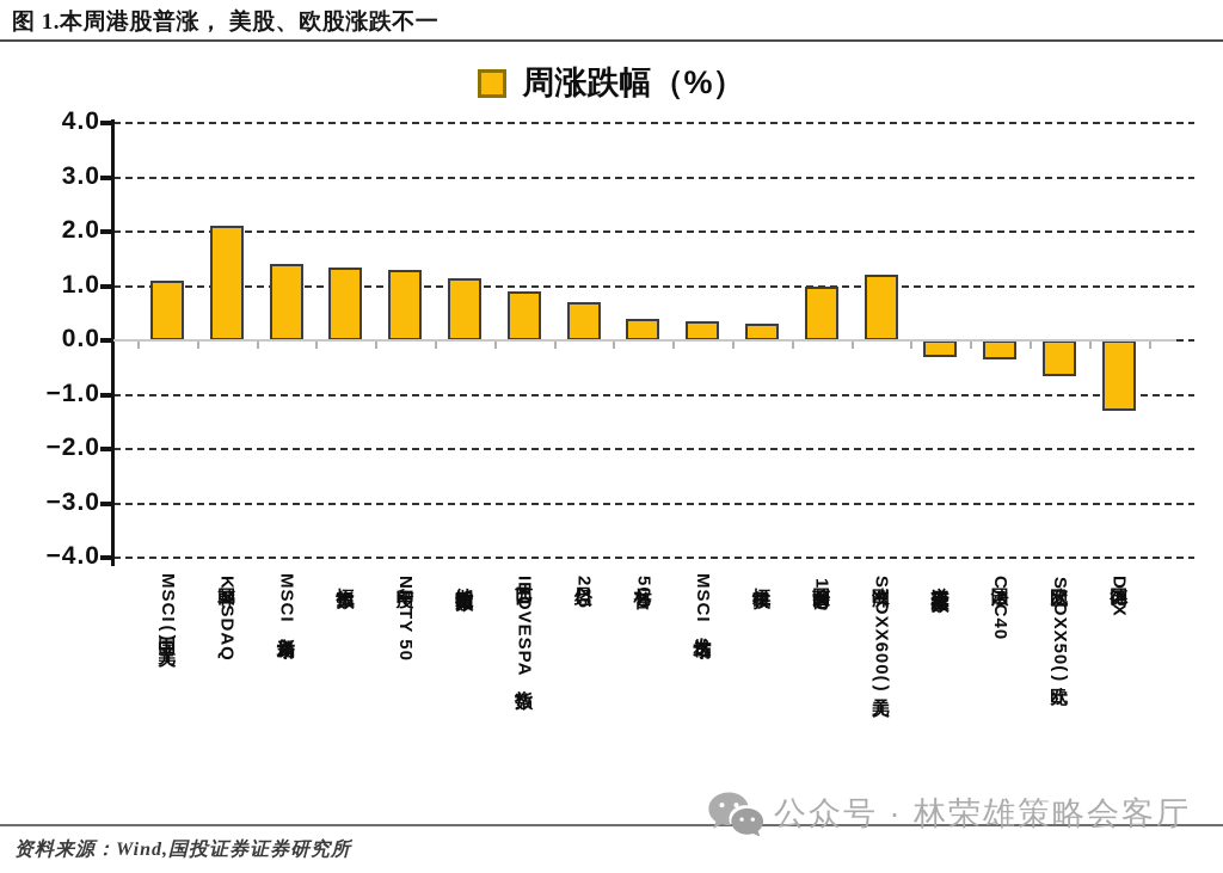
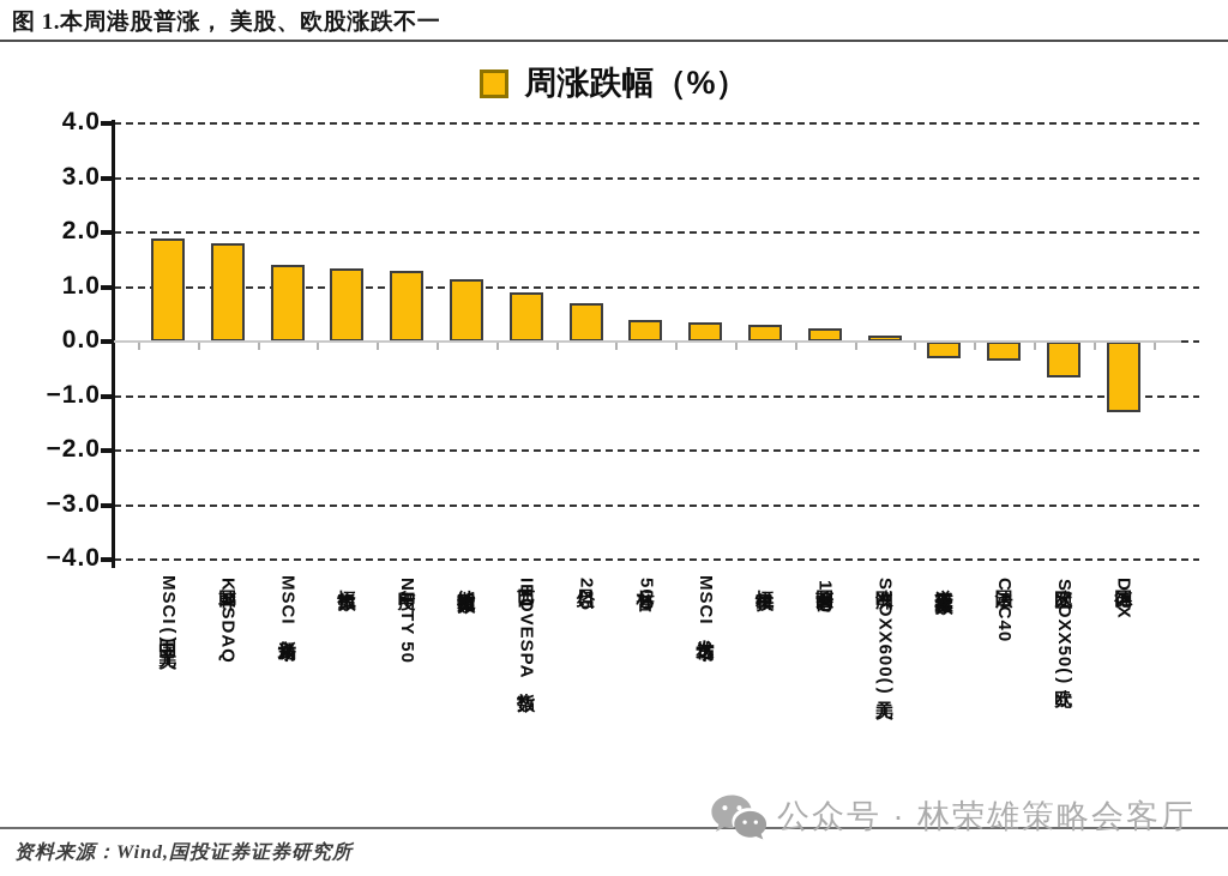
MSCI中国(美元): 1.1 -> 1.9
韩国KOSDAQ: 2.1 -> 1.8
英国富时100: 1.0 -> 0.2
欧洲STOXX600(美元): 1.2 -> 0.1
